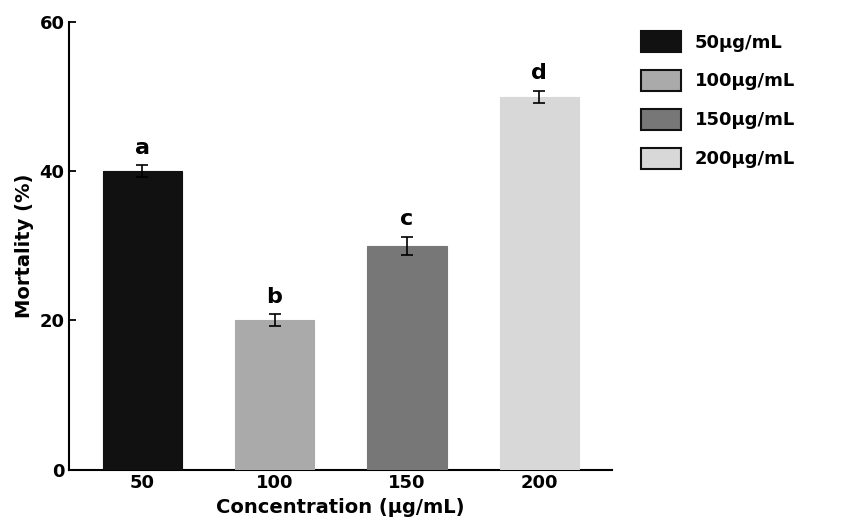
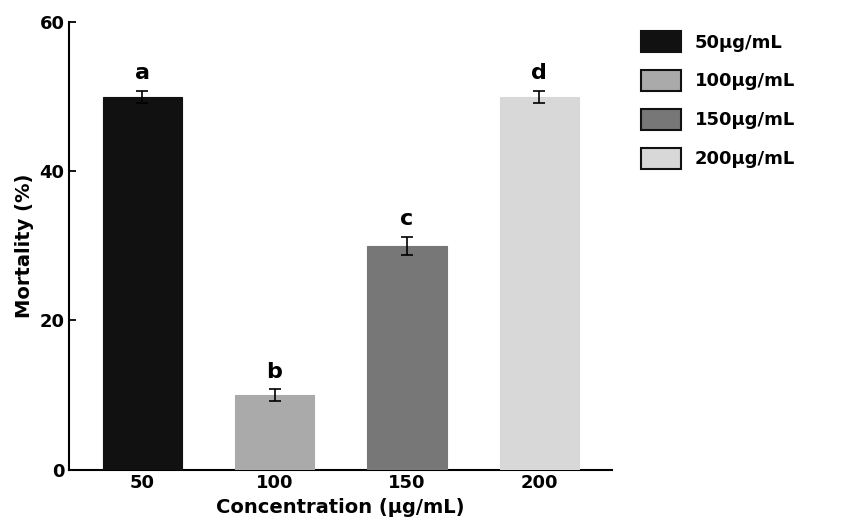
50: 40 -> 50
100: 20 -> 10
